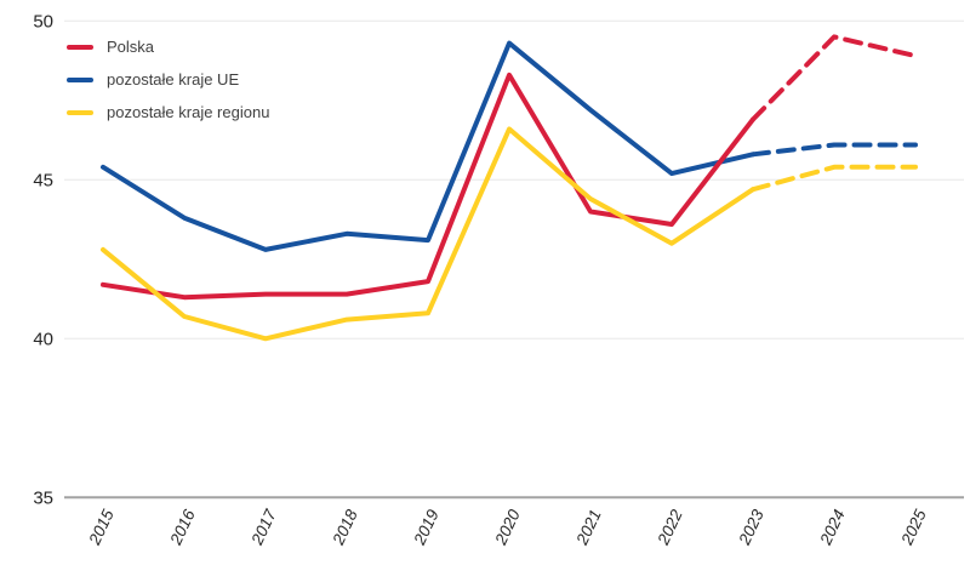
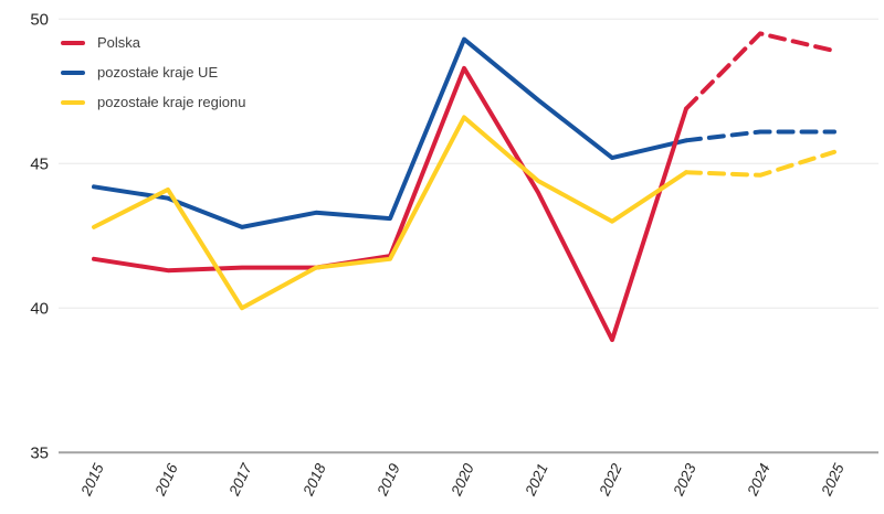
pozostałe kraje UE/2015: 45.4 -> 44.2
pozostałe kraje regionu/2016: 40.7 -> 44.1
pozostałe kraje regionu/2018: 40.6 -> 41.4
pozostałe kraje regionu/2019: 40.8 -> 41.7
Polska/2022: 43.6 -> 38.9
pozostałe kraje regionu/2024: 45.4 -> 44.6
